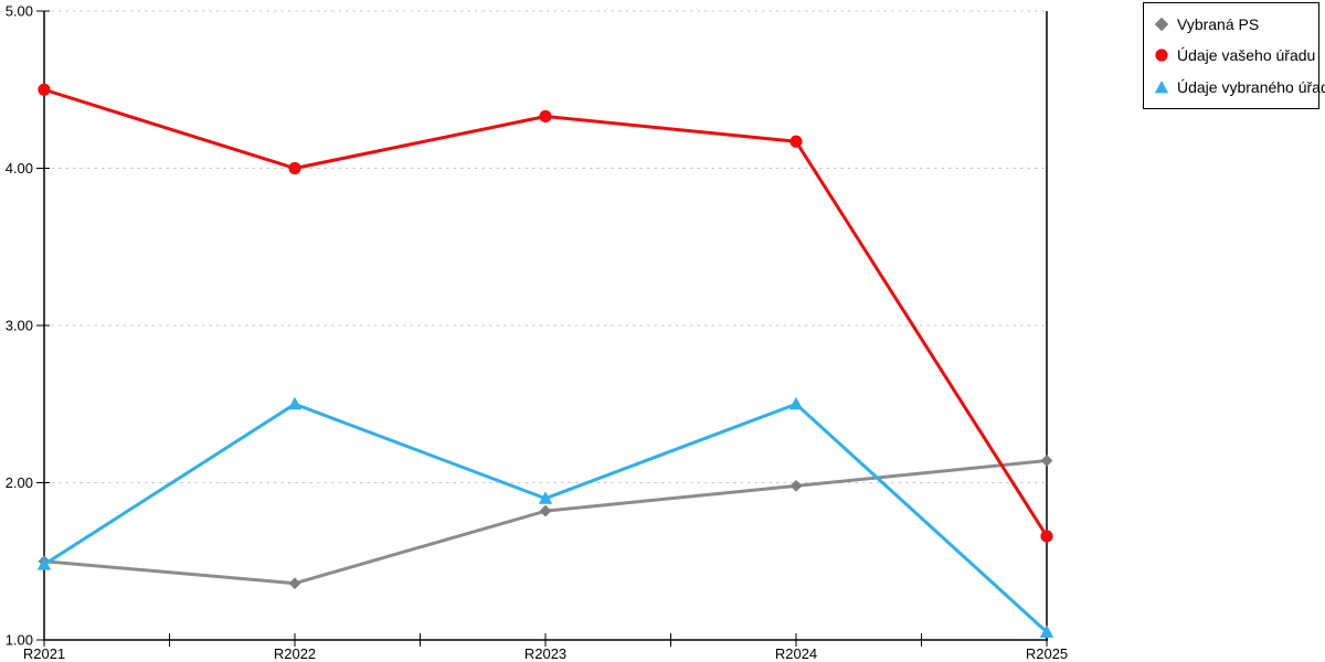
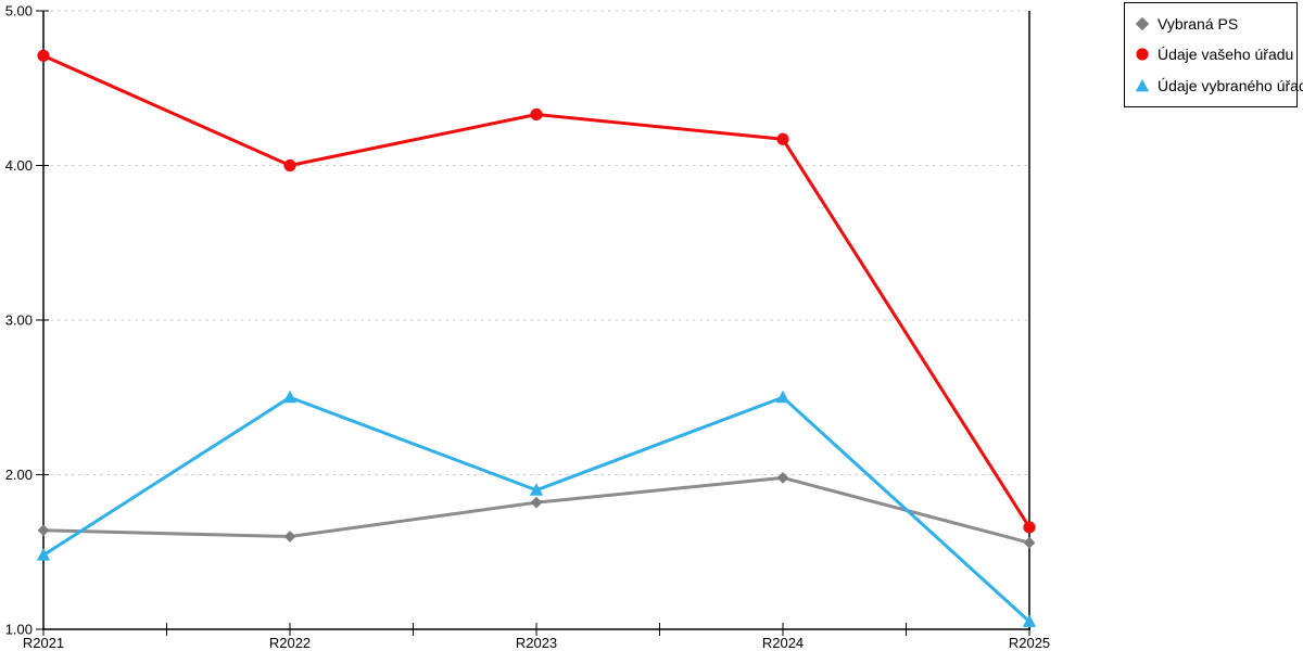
Vybraná PS/R2021: 1.50 -> 1.64
Údaje vašeho úřadu/R2021: 4.50 -> 4.71
Vybraná PS/R2022: 1.36 -> 1.60
Vybraná PS/R2025: 2.14 -> 1.56
